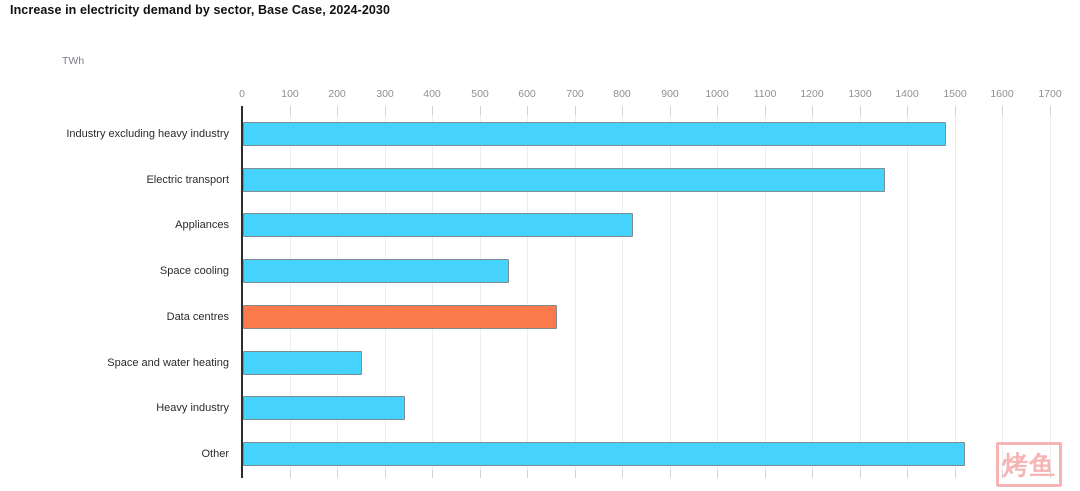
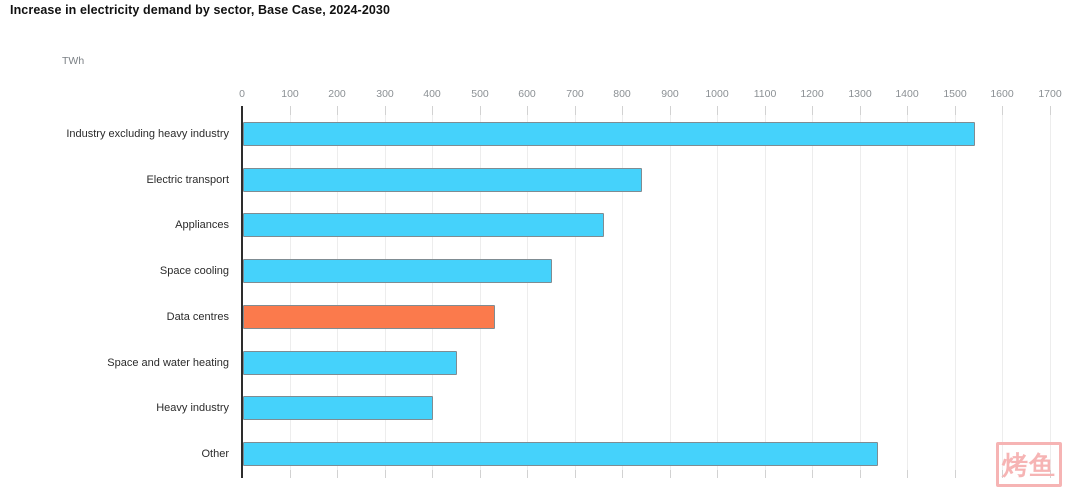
Industry excluding heavy industry: 1480 -> 1540
Electric transport: 1350 -> 840
Appliances: 820 -> 760
Space cooling: 560 -> 650
Data centres: 660 -> 530
Space and water heating: 250 -> 450
Heavy industry: 340 -> 400
Other: 1520 -> 1340
